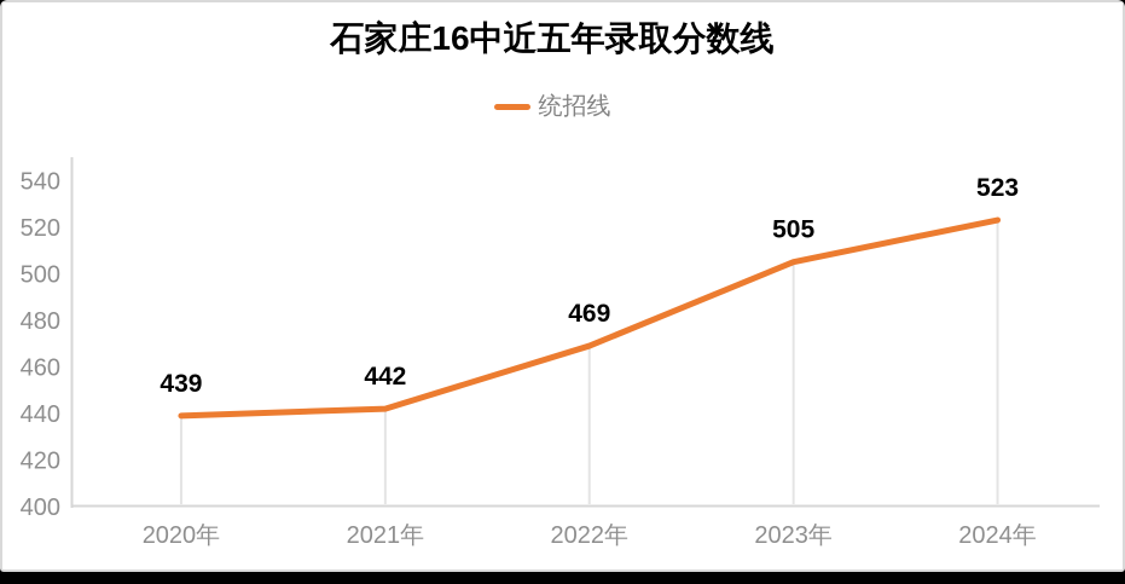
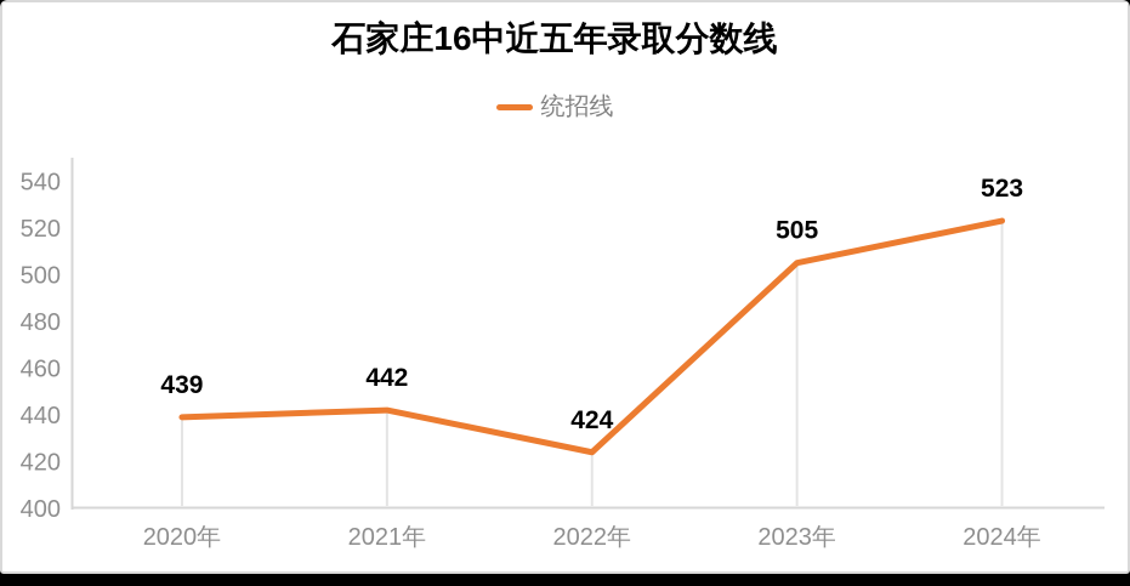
2022年: 469 -> 424
